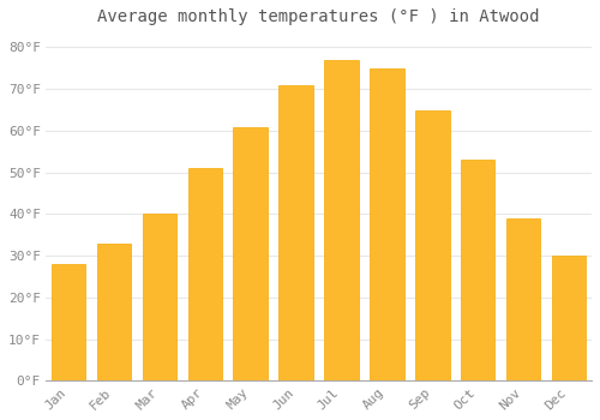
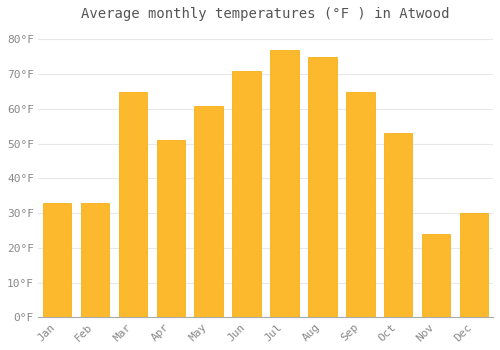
Jan: 28°F -> 33°F
Mar: 40°F -> 65°F
Nov: 39°F -> 24°F
